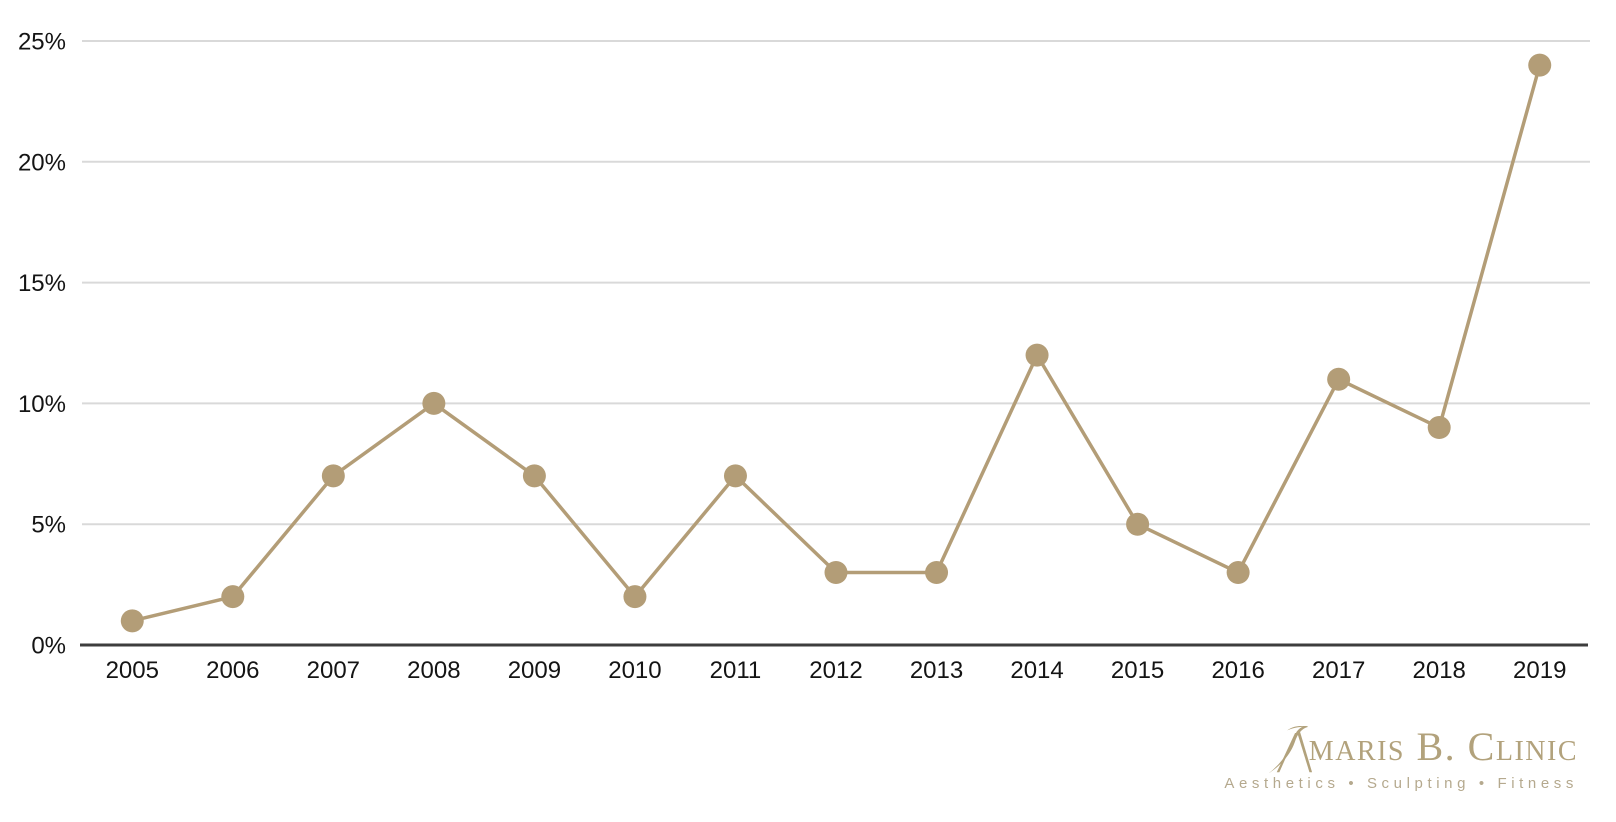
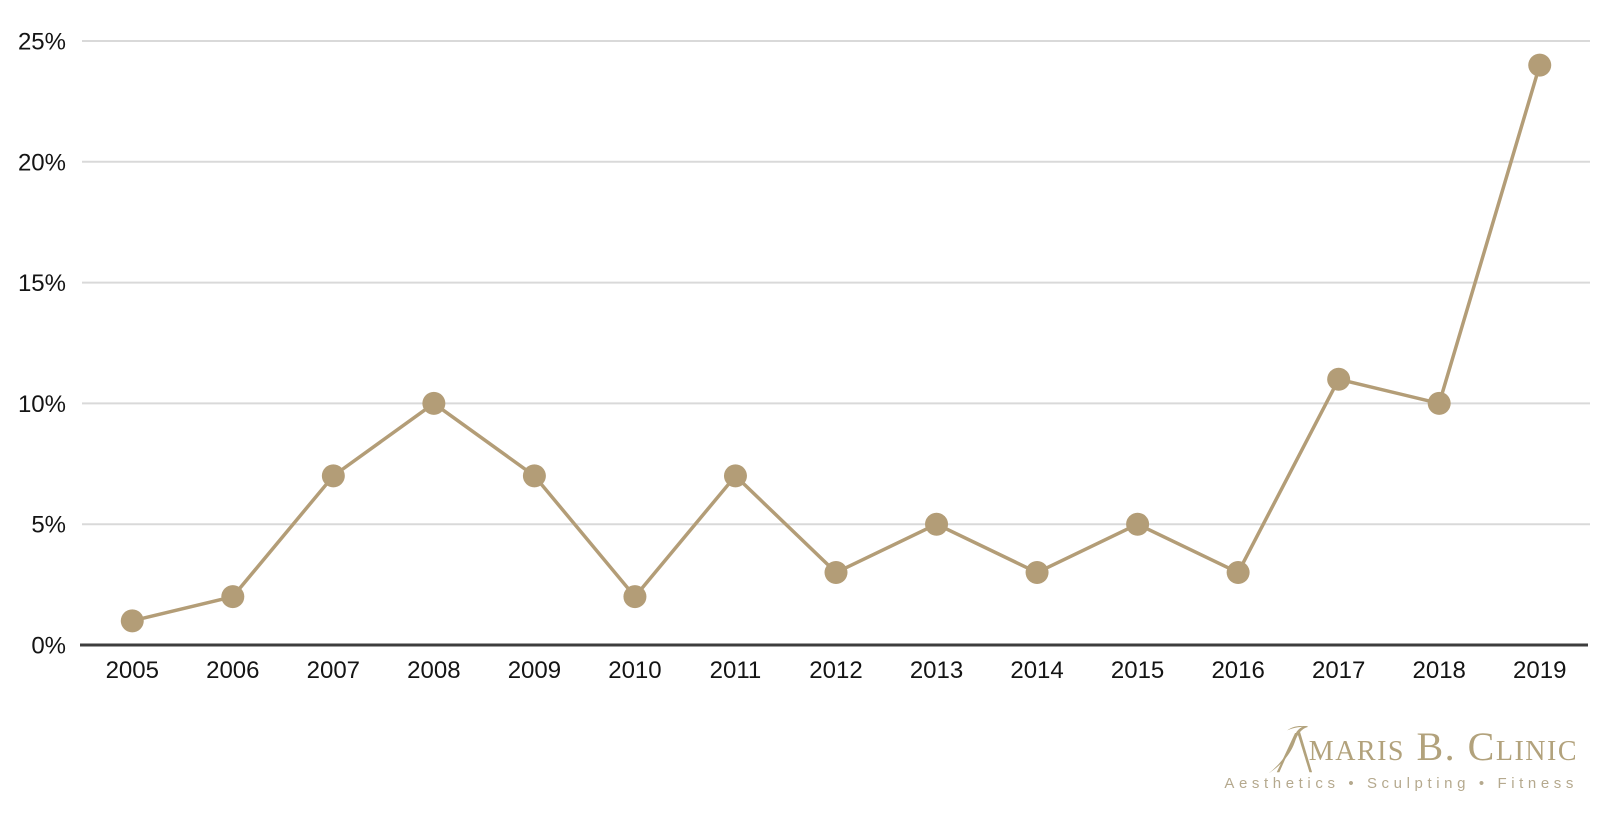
2013: 3% -> 5%
2014: 12% -> 3%
2018: 9% -> 10%
